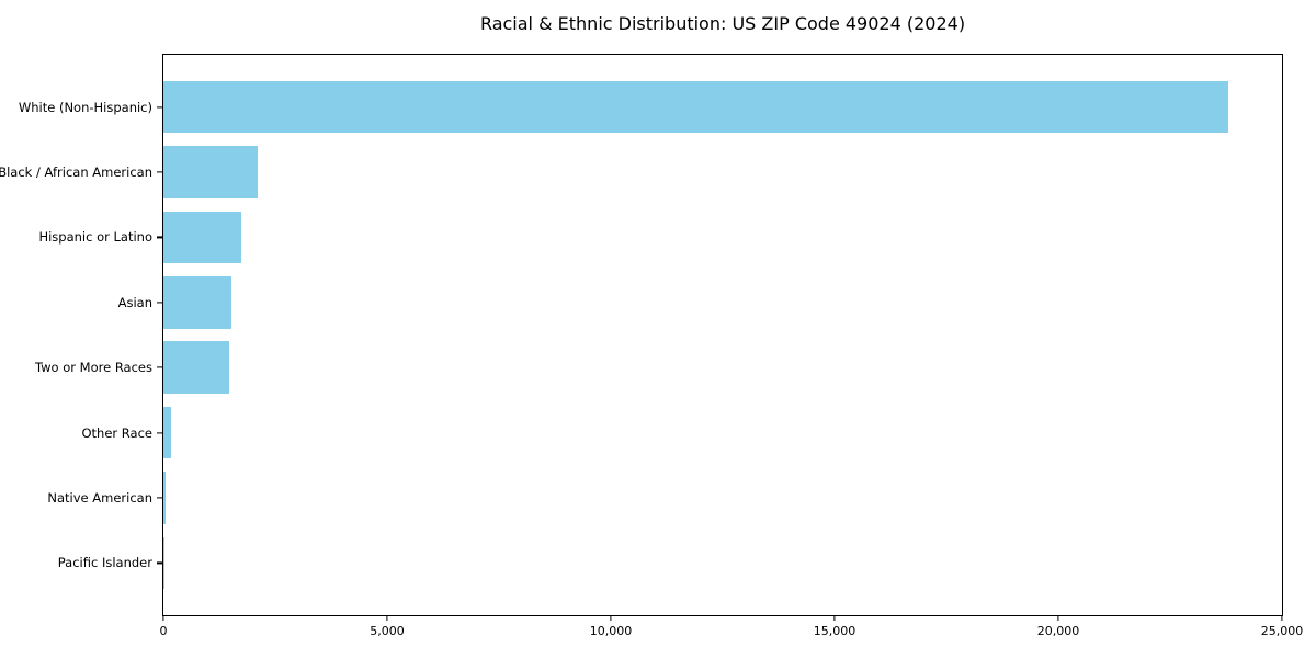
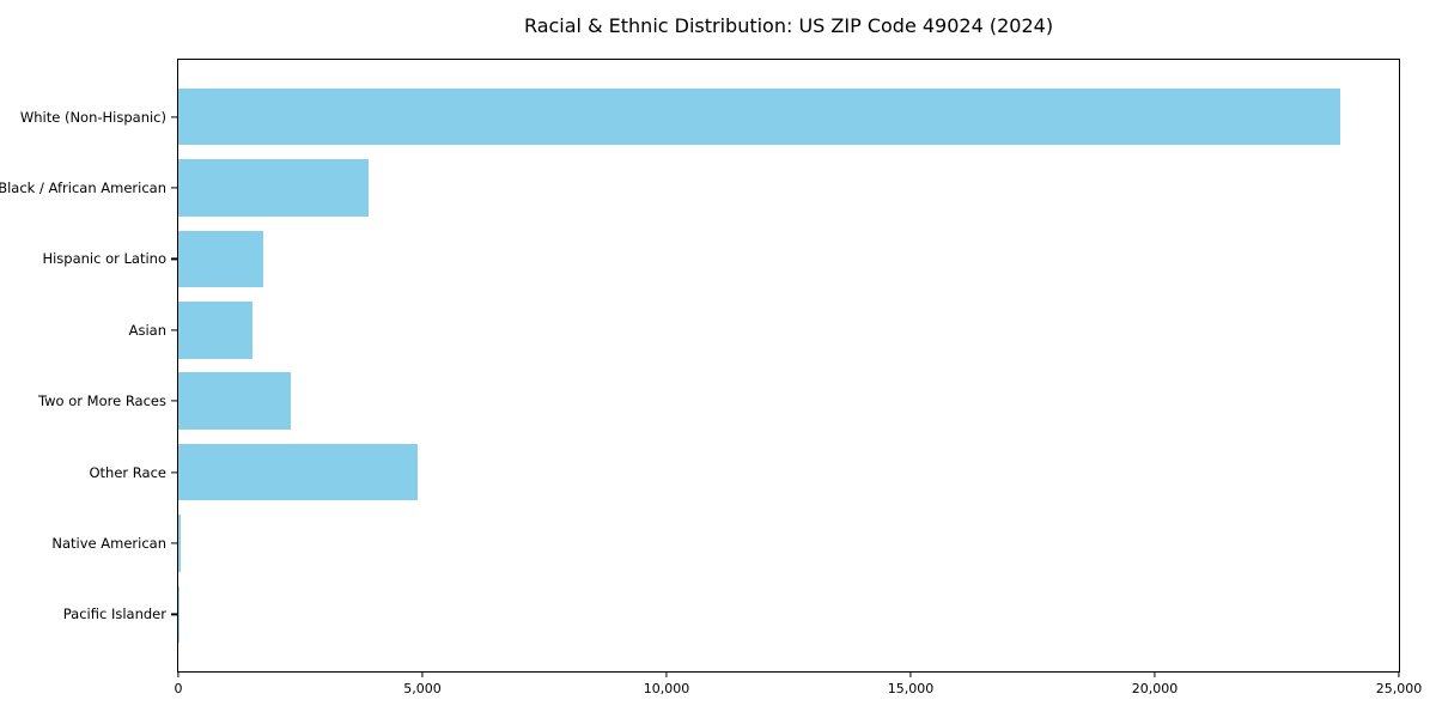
Black / African American: 2100 -> 3900
Two or More Races: 1500 -> 2300
Other Race: 200 -> 4900
